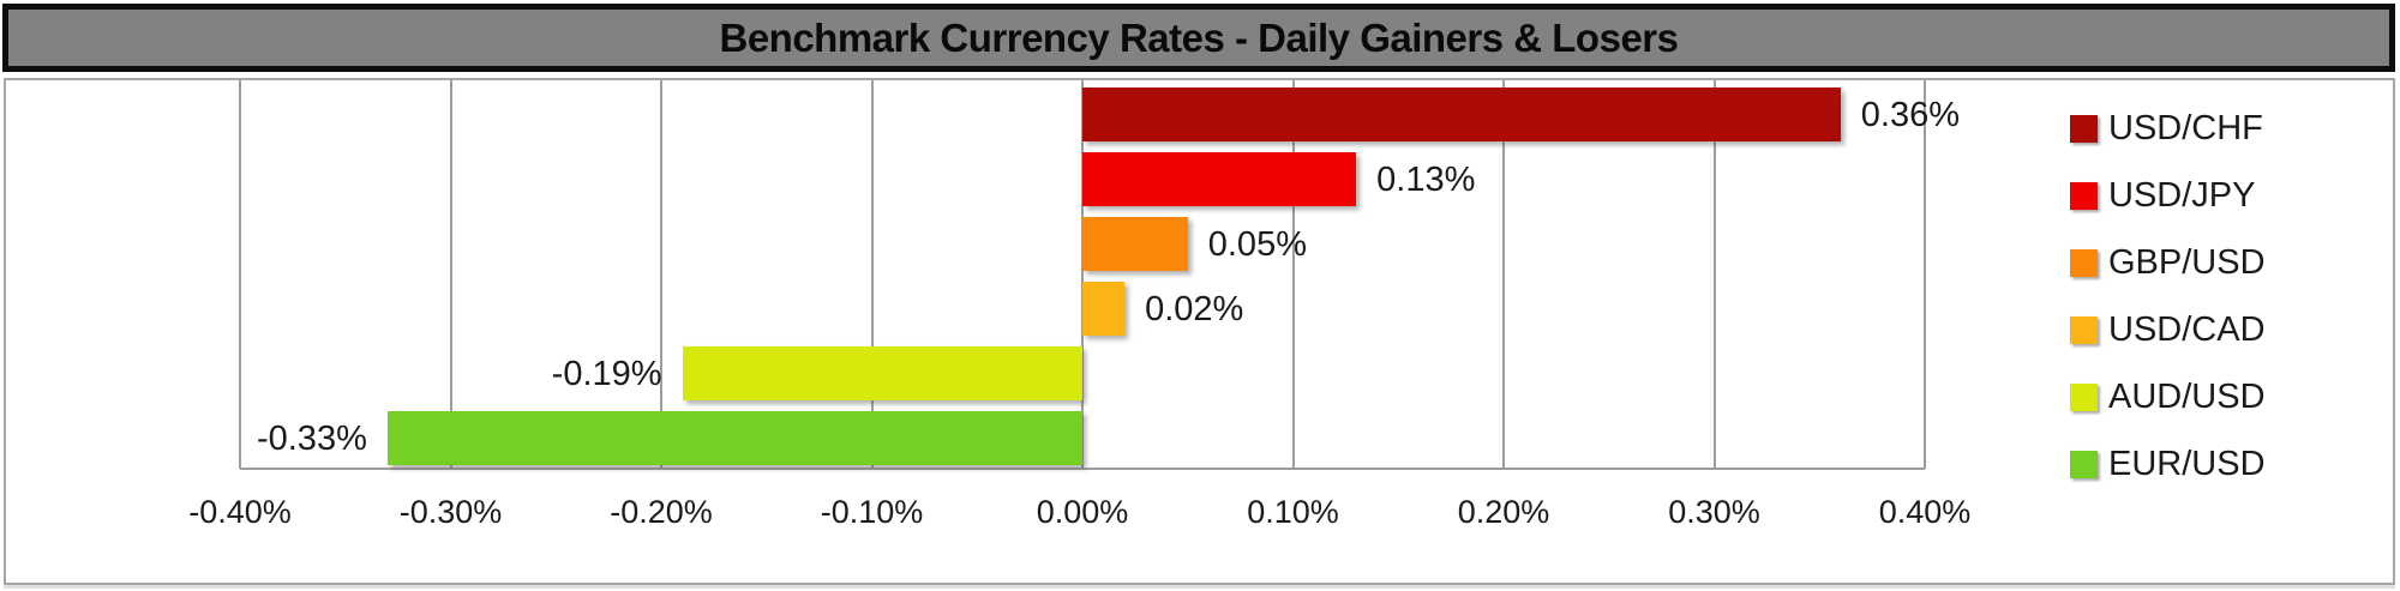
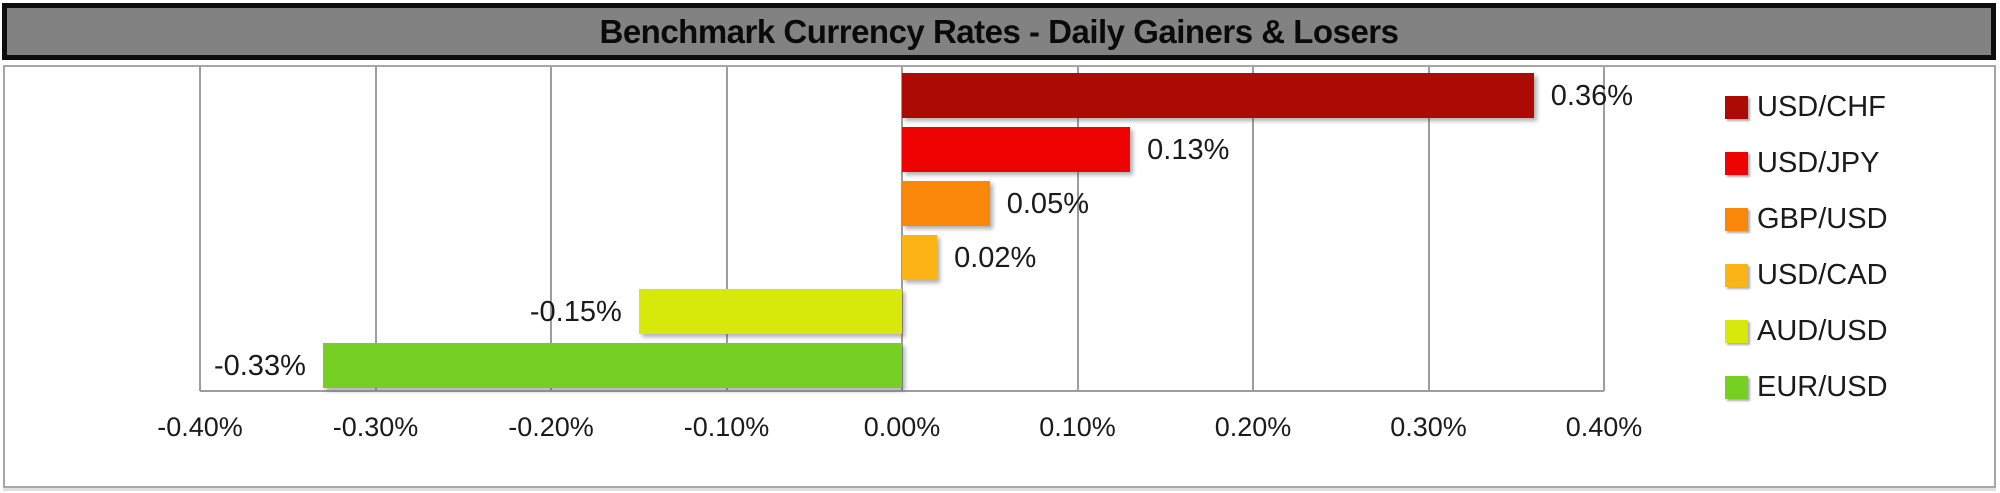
AUD/USD: -0.19% -> -0.15%
